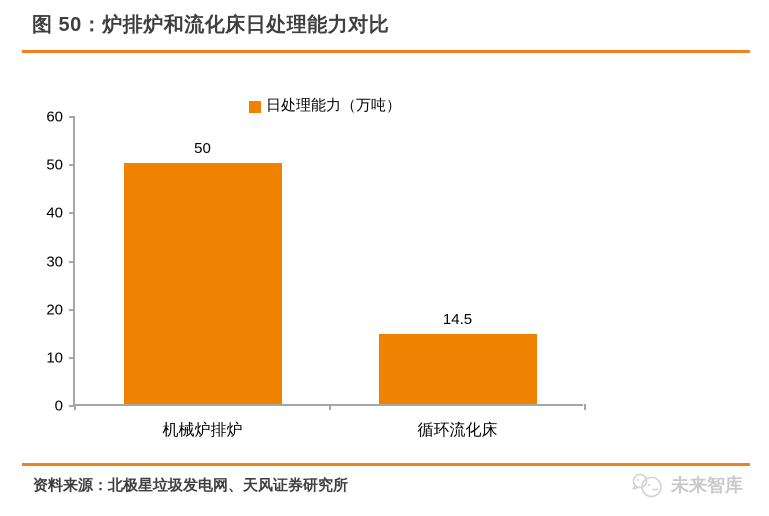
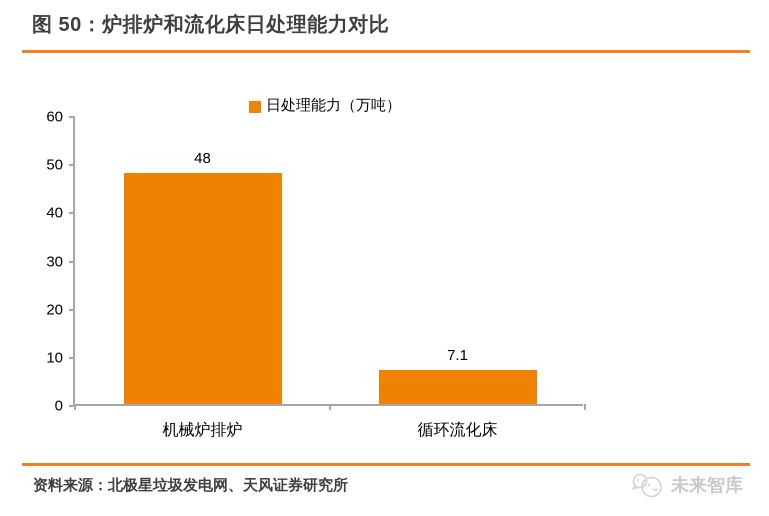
机械炉排炉: 50 -> 48
循环流化床: 14.5 -> 7.1
